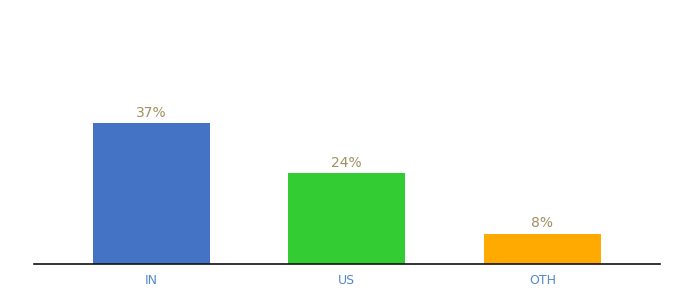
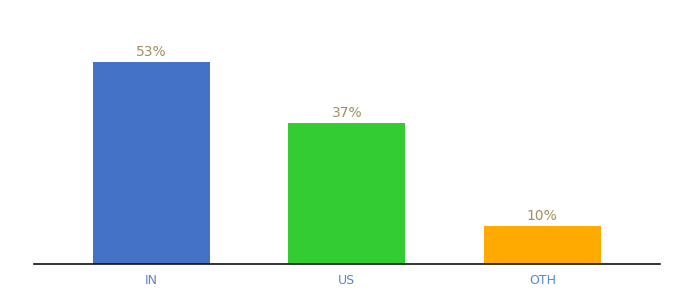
IN: 37% -> 53%
US: 24% -> 37%
OTH: 8% -> 10%
